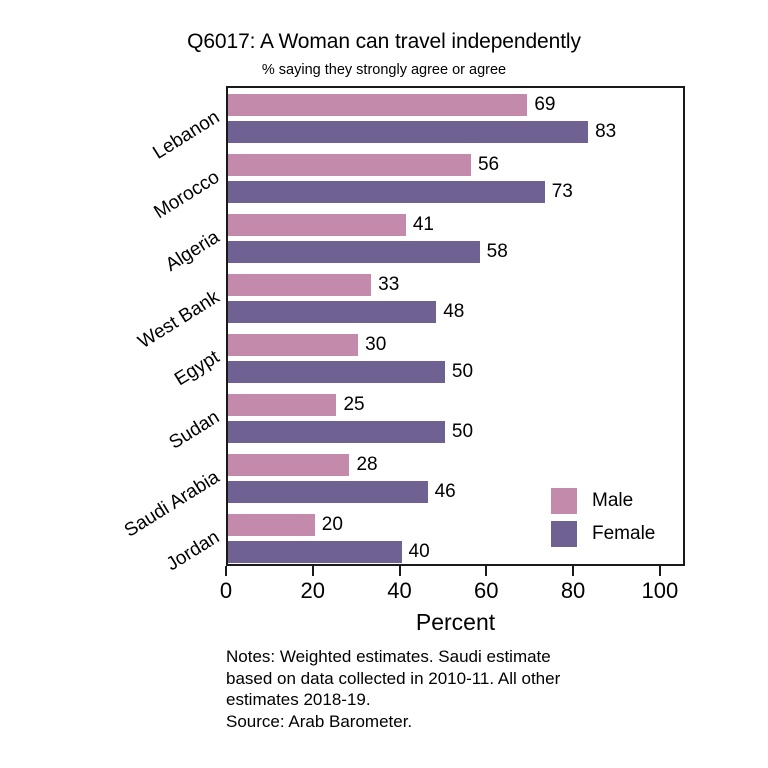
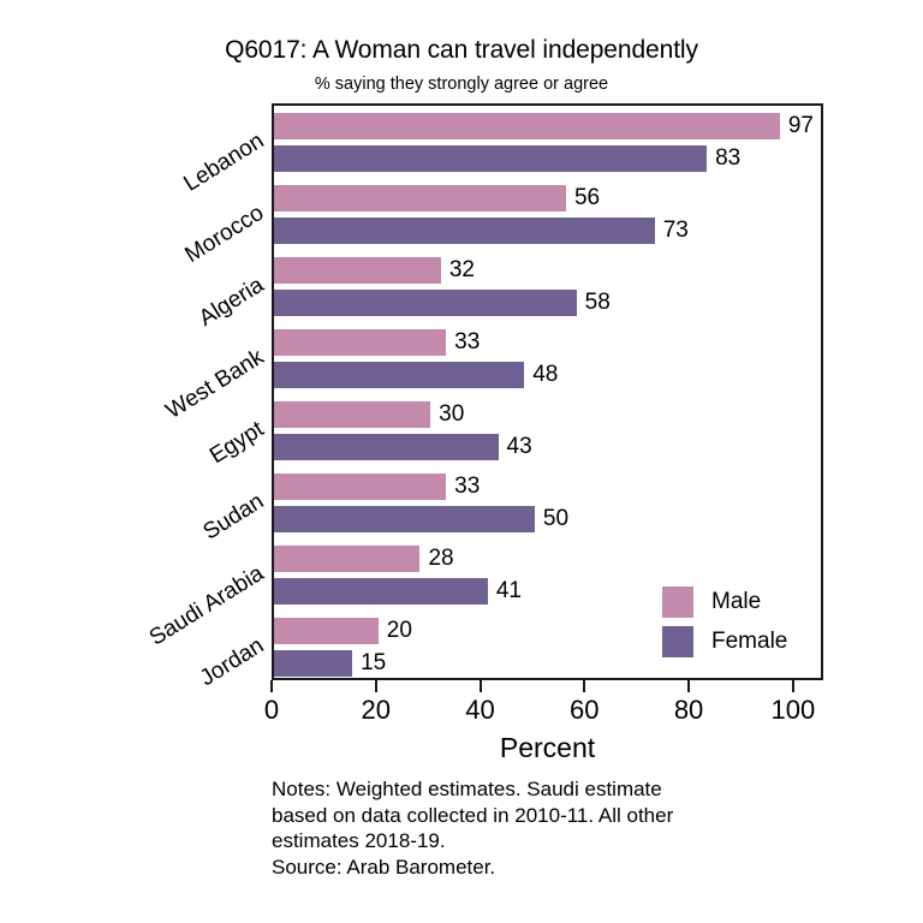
Male/Lebanon: 69 -> 97
Male/Algeria: 41 -> 32
Female/Egypt: 50 -> 43
Male/Sudan: 25 -> 33
Female/Saudi Arabia: 46 -> 41
Female/Jordan: 40 -> 15
